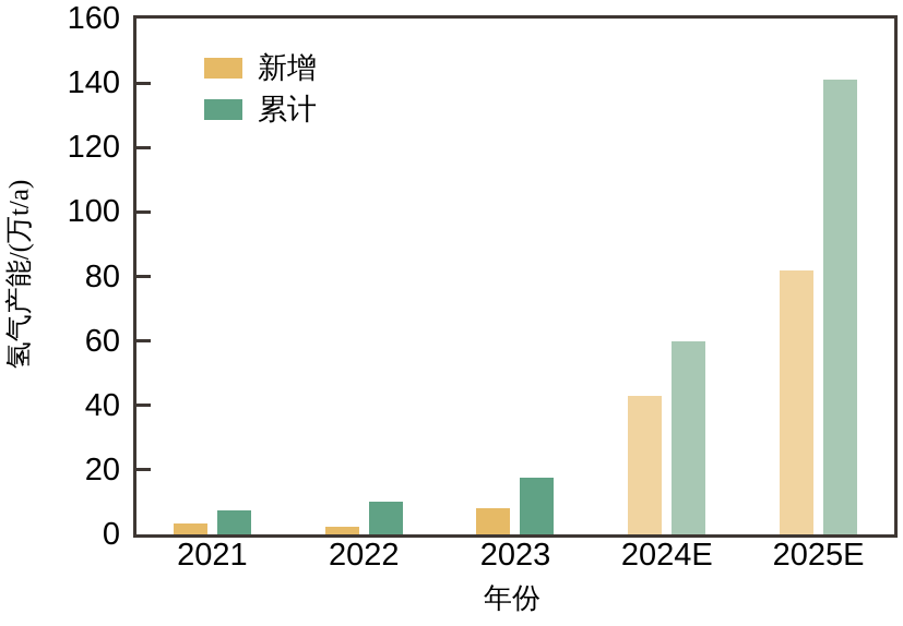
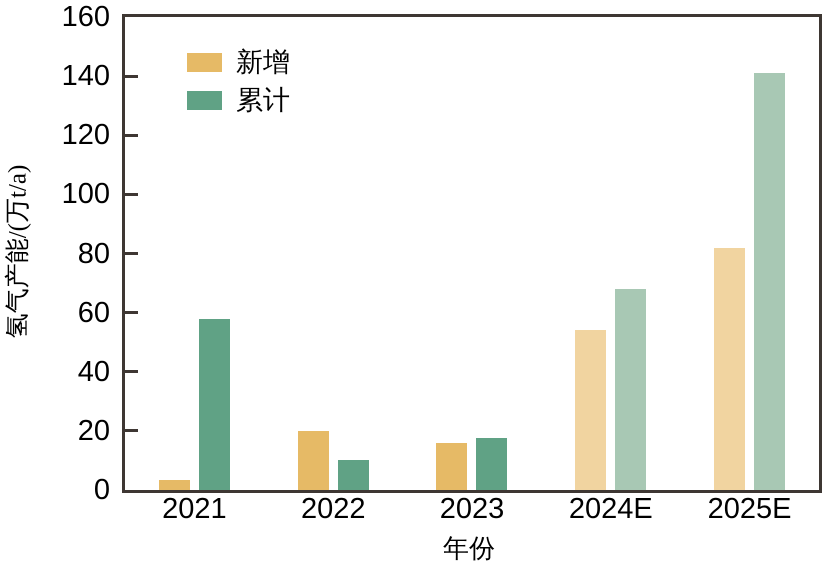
累计/2021: 8 -> 58
新增/2022: 2 -> 20
新增/2023: 8 -> 16
新增/2024E: 43 -> 54
累计/2024E: 60 -> 68
